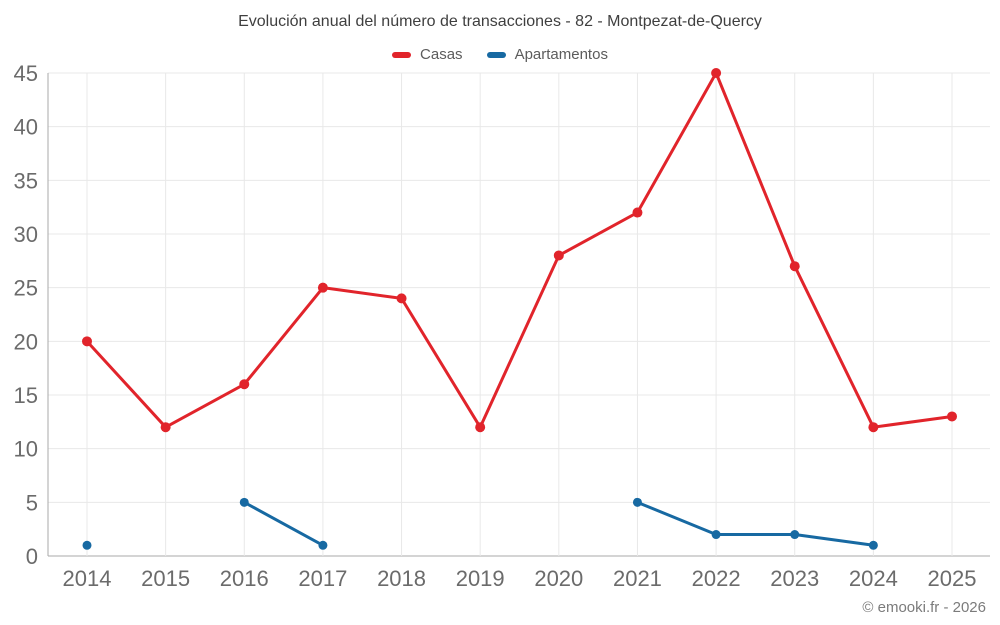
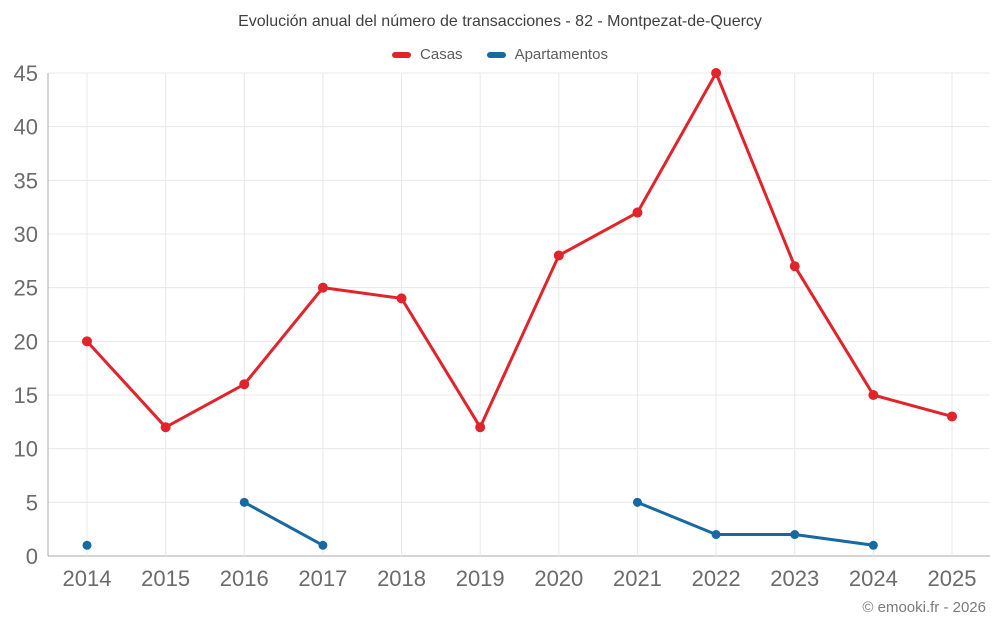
Casas/2024: 12 -> 15
